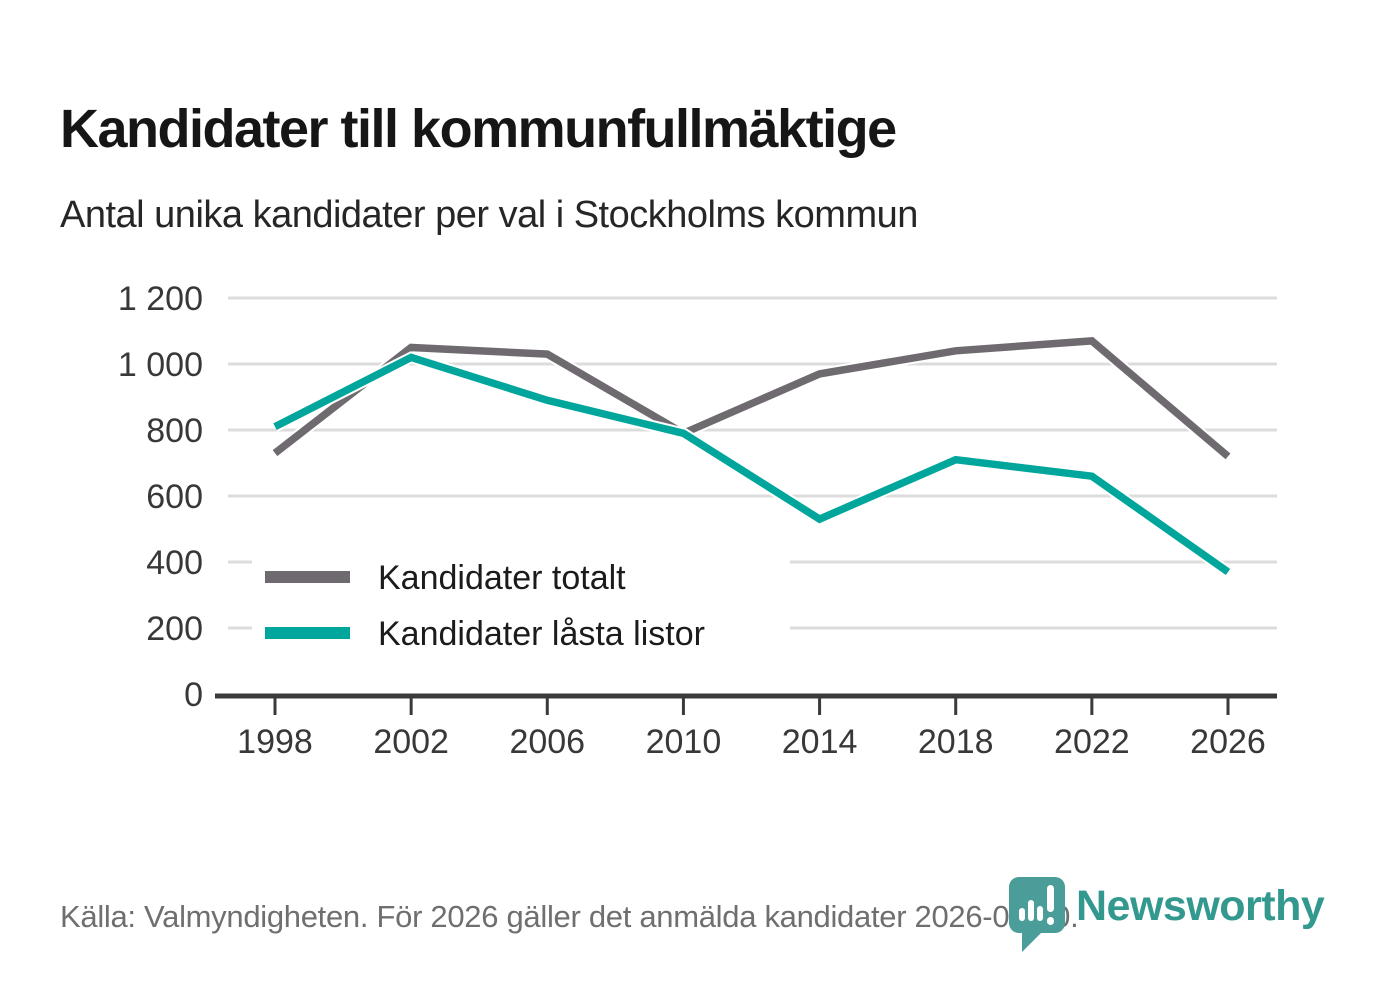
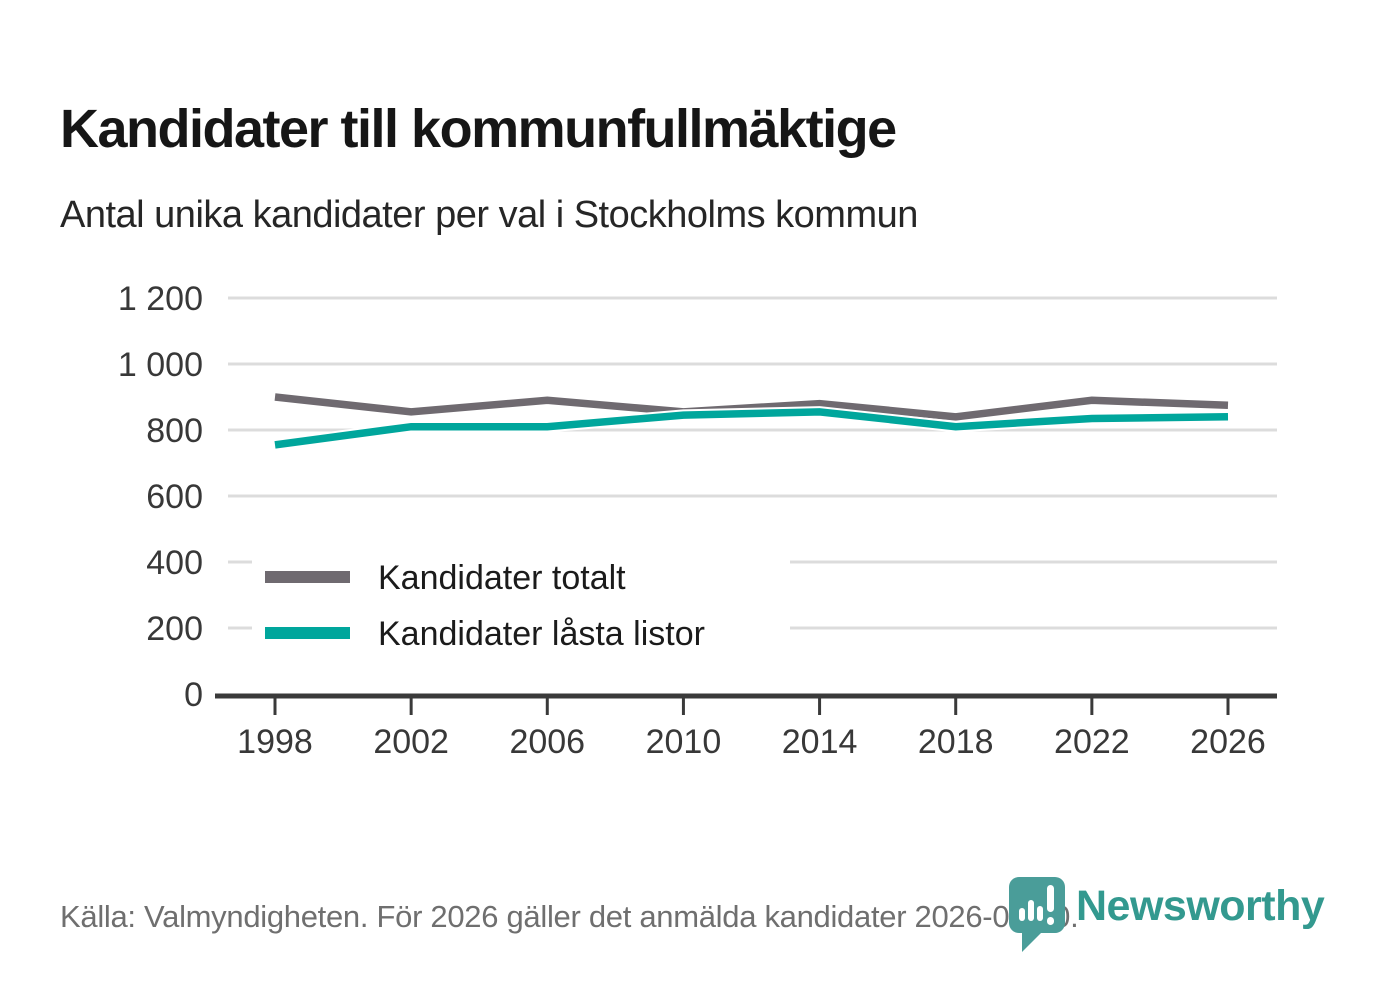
Kandidater totalt/1998: 730 -> 900
Kandidater låsta listor/1998: 810 -> 760
Kandidater totalt/2002: 1050 -> 860
Kandidater låsta listor/2002: 1020 -> 810
Kandidater totalt/2006: 1030 -> 890
Kandidater låsta listor/2006: 890 -> 810
Kandidater totalt/2010: 790 -> 860
Kandidater låsta listor/2010: 790 -> 840
Kandidater totalt/2014: 970 -> 880
Kandidater låsta listor/2014: 530 -> 860
Kandidater totalt/2018: 1040 -> 840
Kandidater låsta listor/2018: 710 -> 810
Kandidater totalt/2022: 1070 -> 890
Kandidater låsta listor/2022: 660 -> 840
Kandidater totalt/2026: 720 -> 880
Kandidater låsta listor/2026: 370 -> 840
